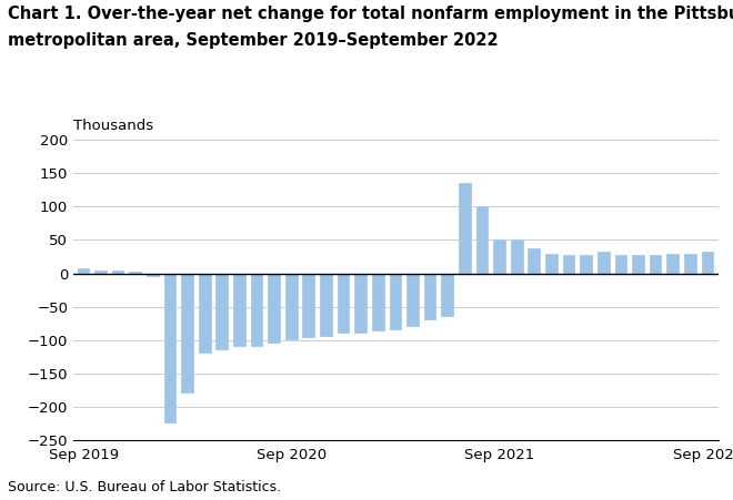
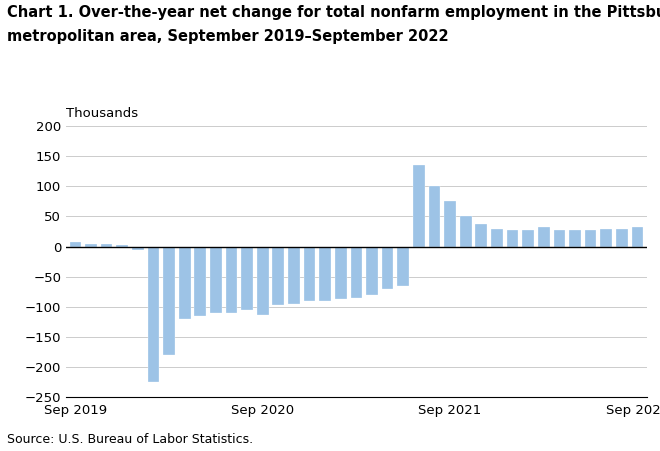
Sep 2020: -100 -> -114
Sep 2021: 50 -> 76
